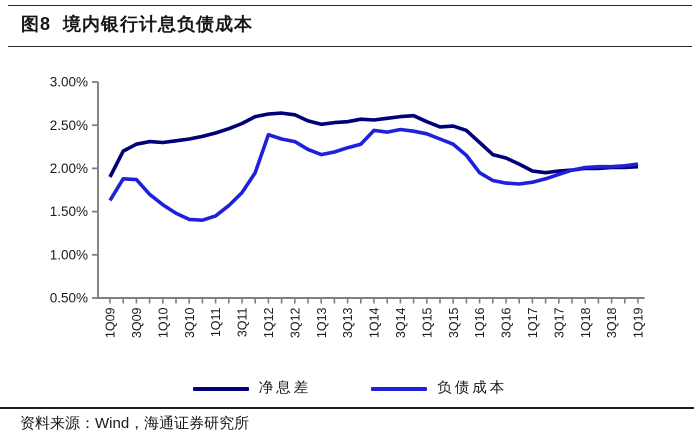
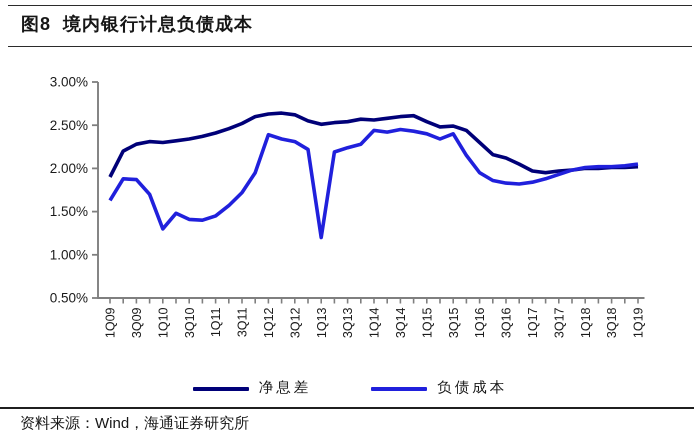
负债成本/1Q10: 1.6% -> 1.3%
负债成本/1Q13: 2.2% -> 1.2%
负债成本/3Q15: 2.3% -> 2.4%
